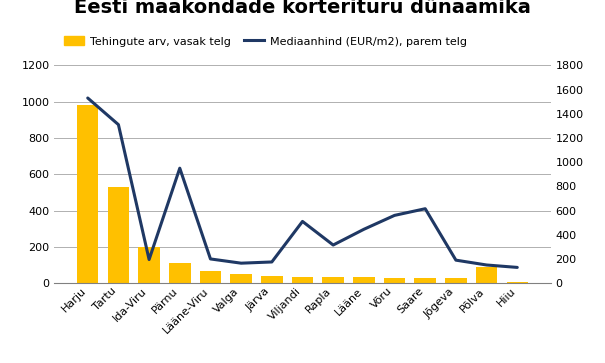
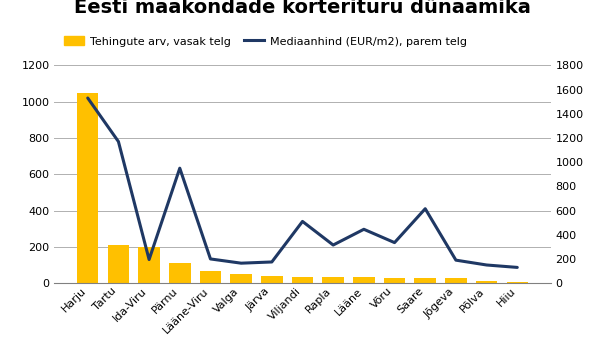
Tehingute arv, vasak telg/Harju: 980 -> 1050
Tehingute arv, vasak telg/Tartu: 530 -> 210
Mediaanhind (EUR/m2), parem telg/Tartu: 1310 -> 1170
Mediaanhind (EUR/m2), parem telg/Võru: 560 -> 340
Tehingute arv, vasak telg/Põlva: 90 -> 10
